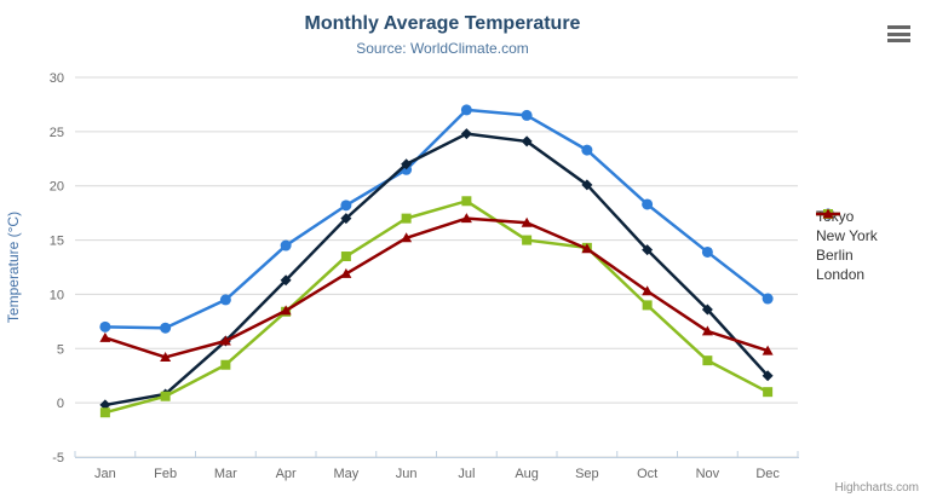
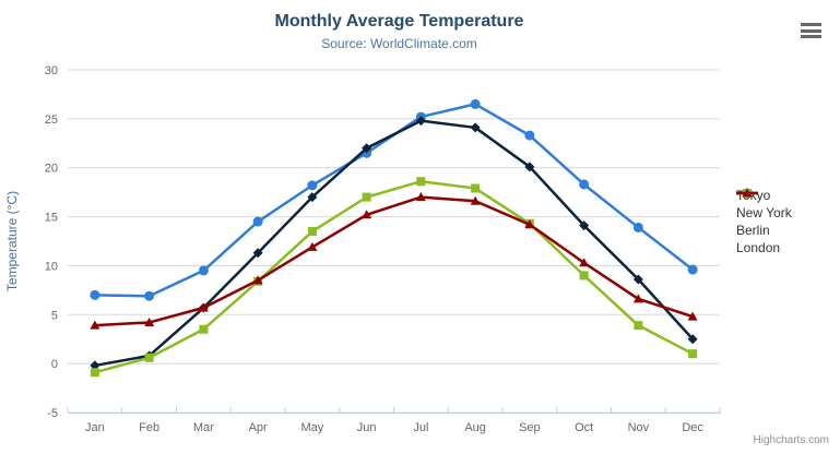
London/Jan: 6 -> 4
Tokyo/Jul: 27 -> 25
Berlin/Aug: 15 -> 18
